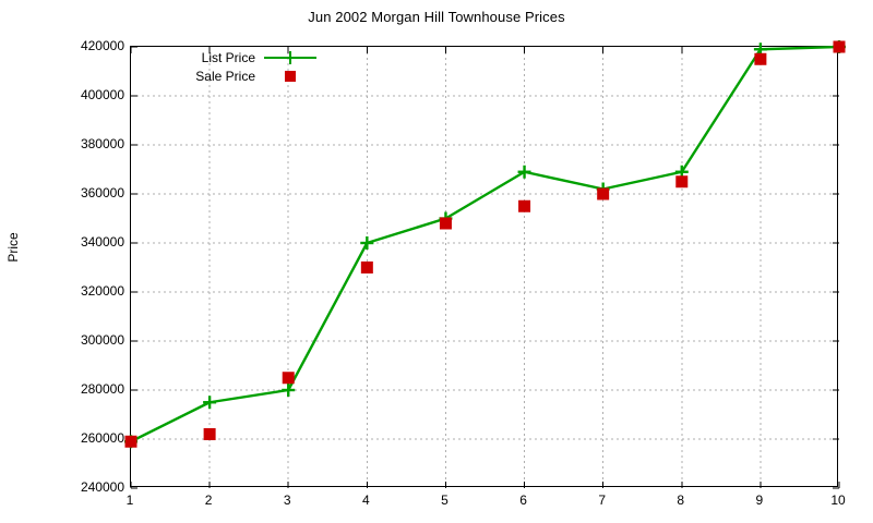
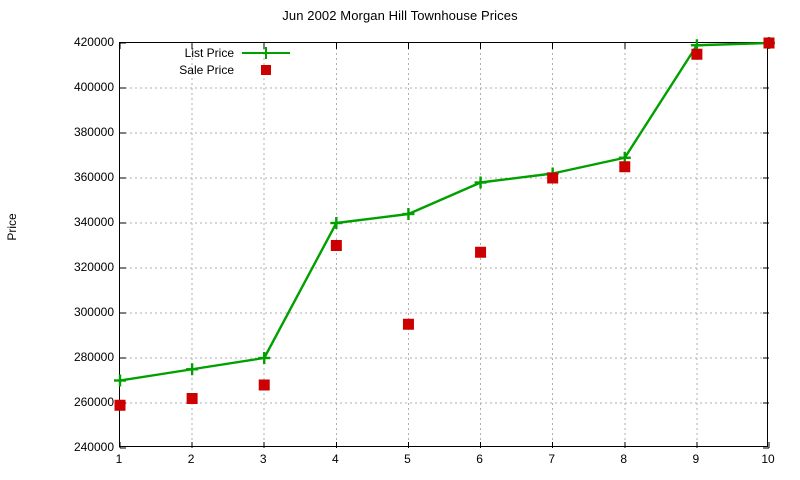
List Price/1: 259000 -> 270000
Sale Price/3: 285000 -> 268000
List Price/5: 350000 -> 344000
Sale Price/5: 348000 -> 295000
List Price/6: 369000 -> 358000
Sale Price/6: 355000 -> 327000
